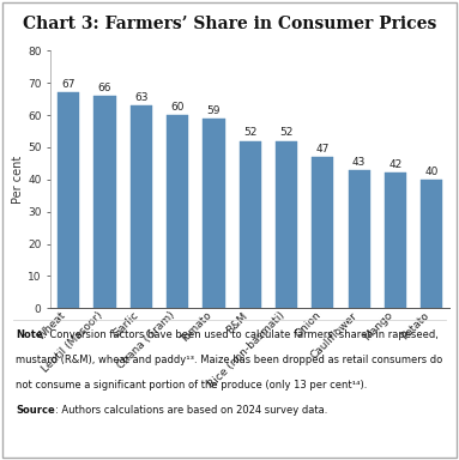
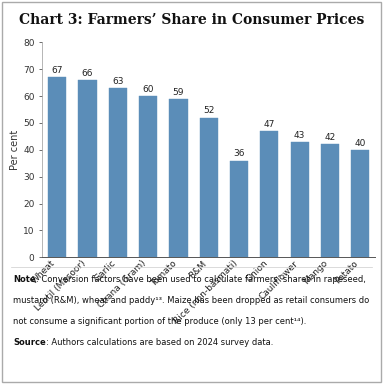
Rice (non-basmati): 52 -> 36
